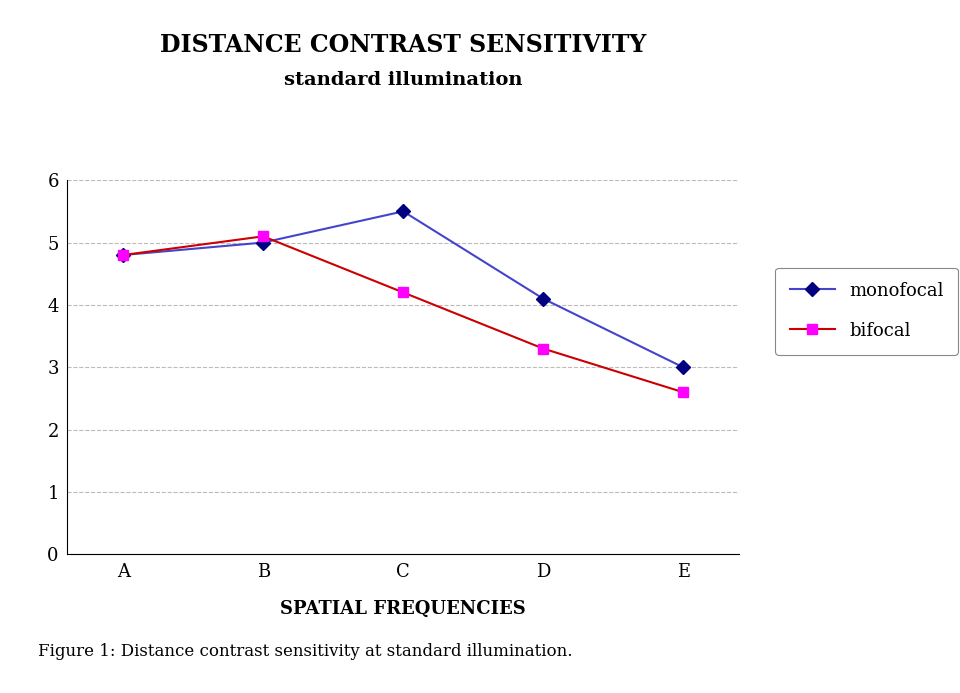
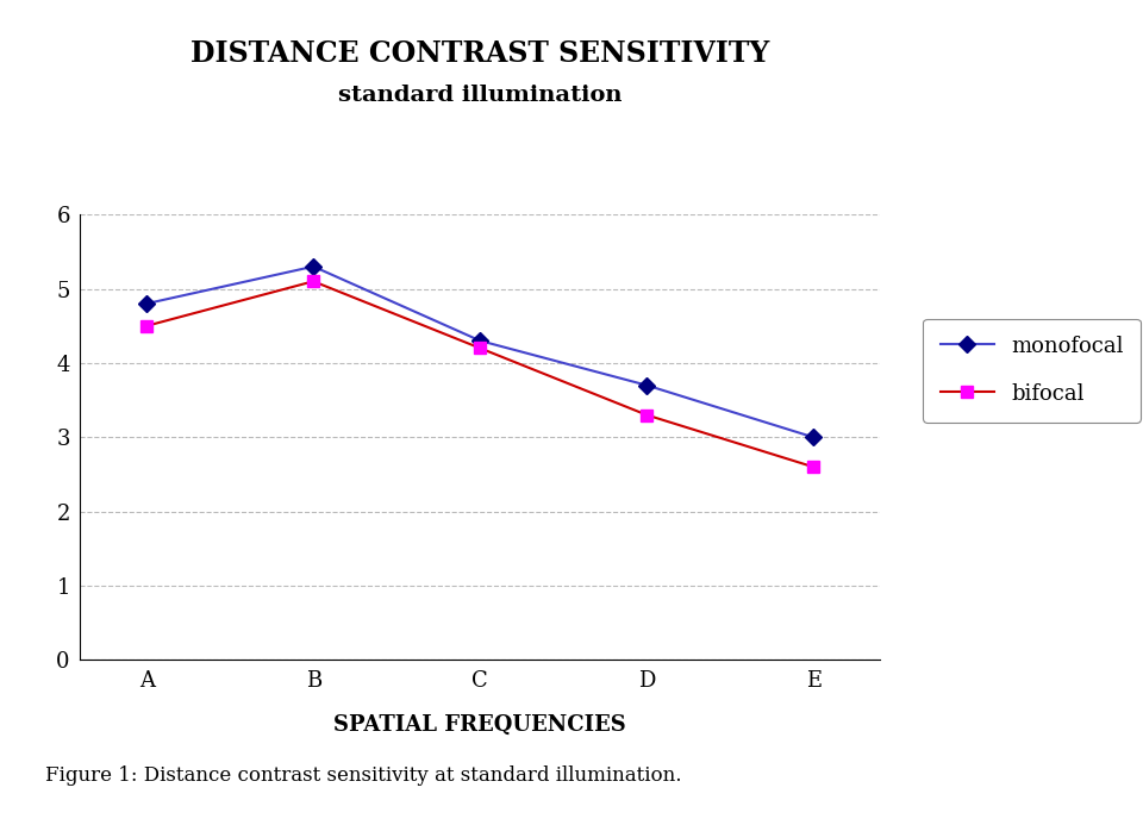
bifocal/A: 4.8 -> 4.5
monofocal/B: 5.0 -> 5.3
monofocal/C: 5.5 -> 4.3
monofocal/D: 4.1 -> 3.7
